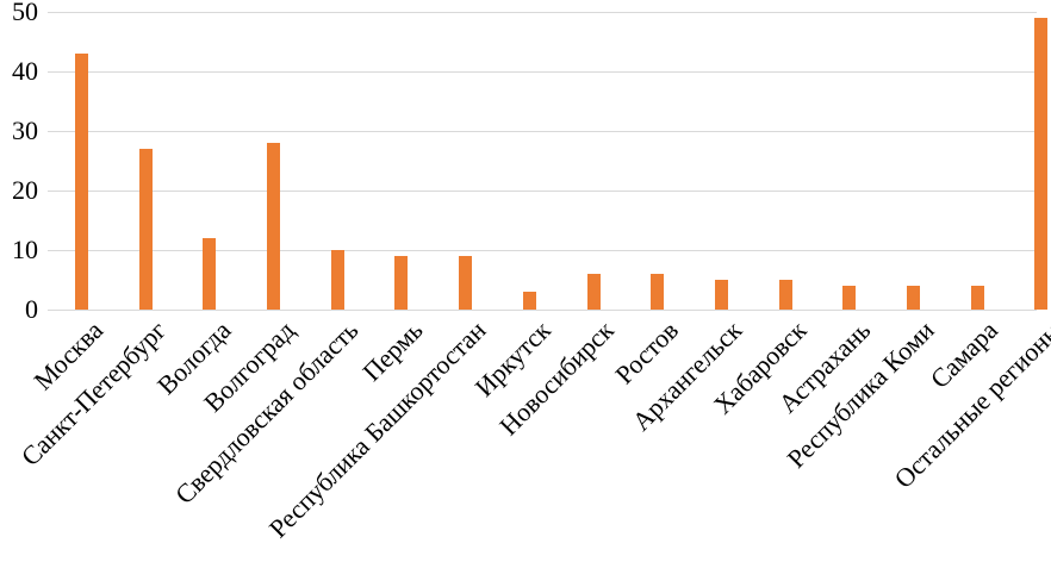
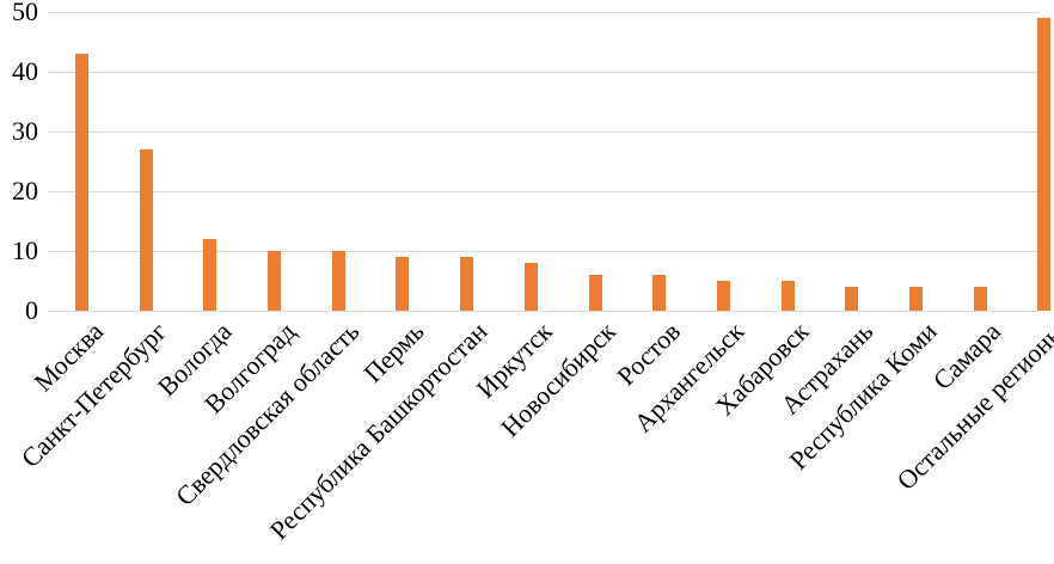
Волгоград: 28 -> 10
Иркутск: 3 -> 8
